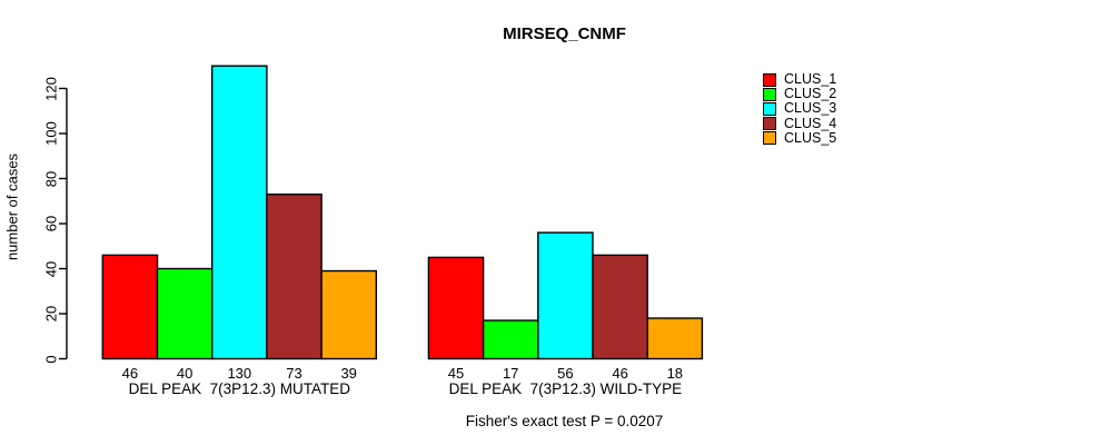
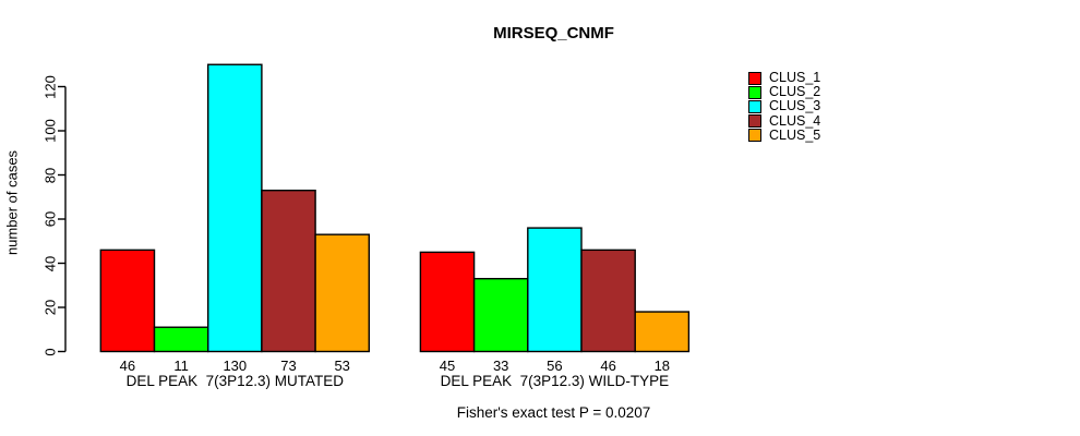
CLUS_2/DEL PEAK 7(3P12.3) MUTATED: 40 -> 11
CLUS_5/DEL PEAK 7(3P12.3) MUTATED: 39 -> 53
CLUS_2/DEL PEAK 7(3P12.3) WILD-TYPE: 17 -> 33
